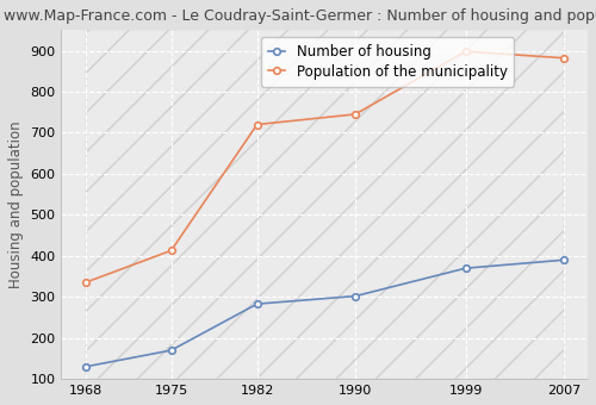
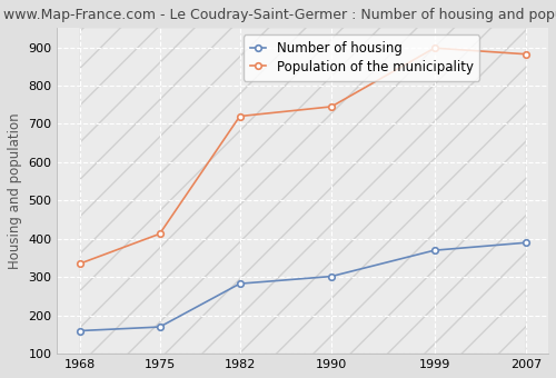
Number of housing/1968: 130 -> 160
